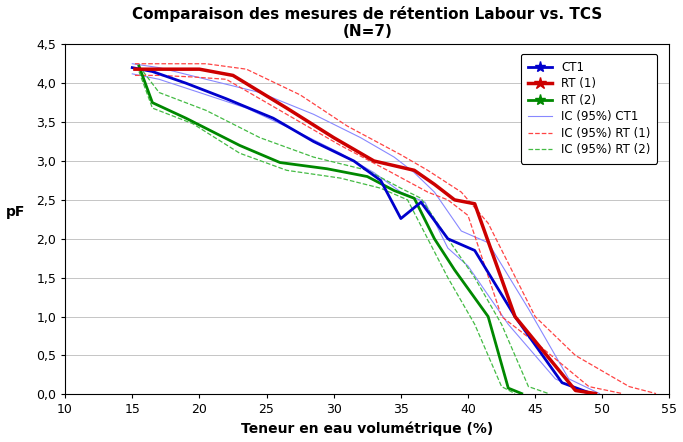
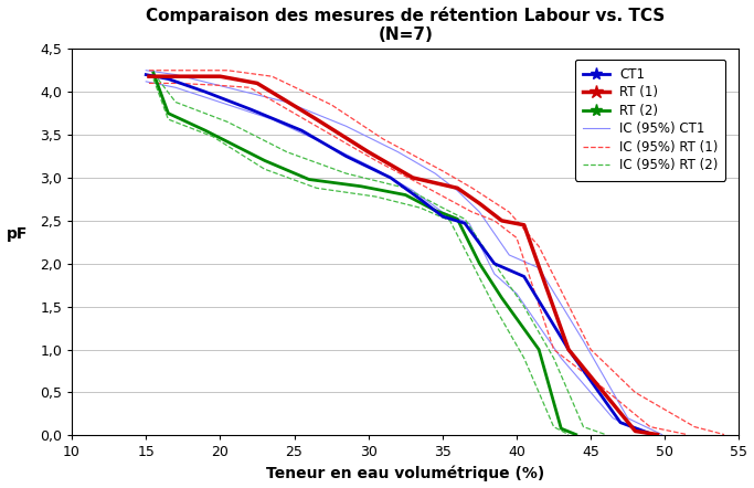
CT1/35: 2,26 -> 2,55
